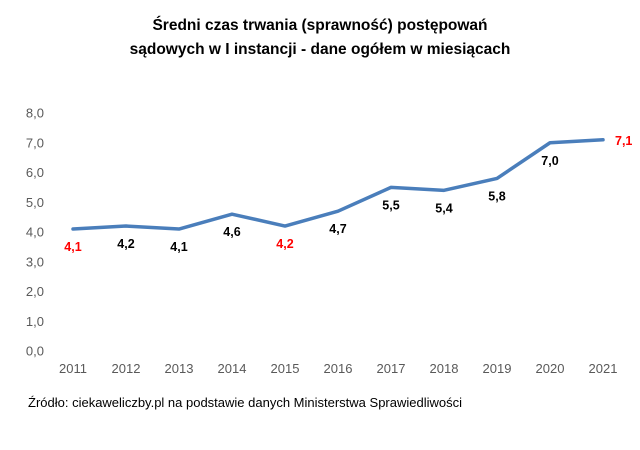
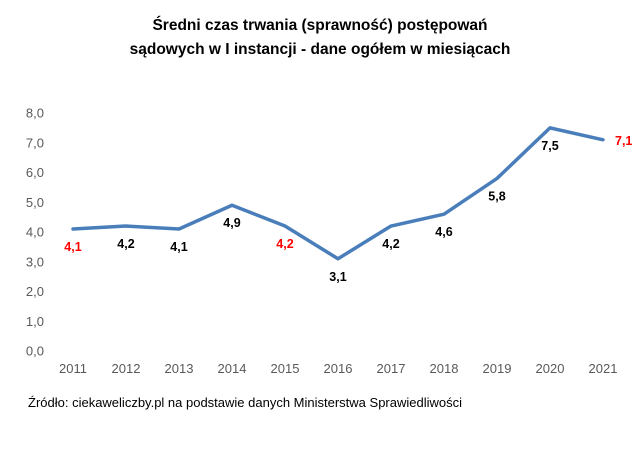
2014: 4,6 -> 4,9
2016: 4,7 -> 3,1
2017: 5,5 -> 4,2
2018: 5,4 -> 4,6
2020: 7,0 -> 7,5
